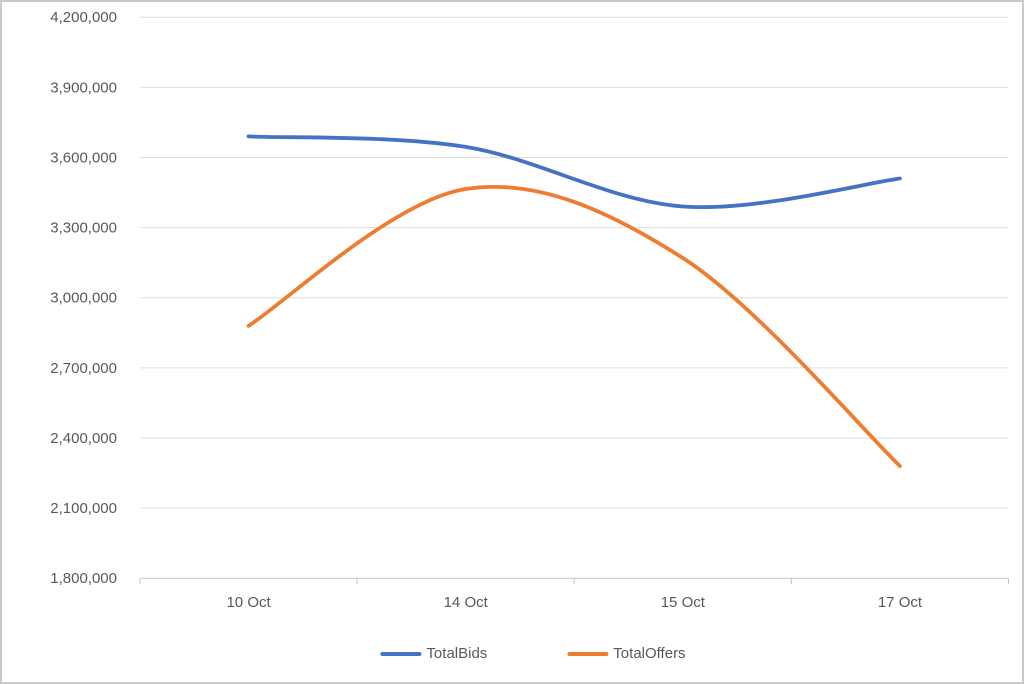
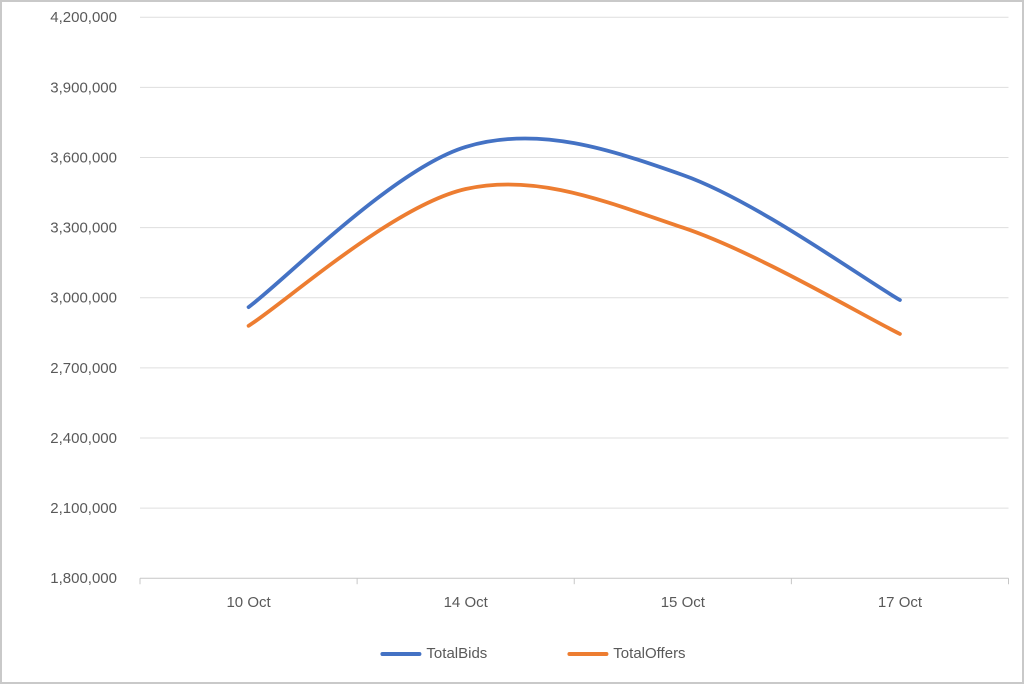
TotalBids/10 Oct: 3690000 -> 2960000
TotalBids/15 Oct: 3390000 -> 3520000
TotalOffers/15 Oct: 3170000 -> 3300000
TotalBids/17 Oct: 3510000 -> 2990000
TotalOffers/17 Oct: 2280000 -> 2840000
